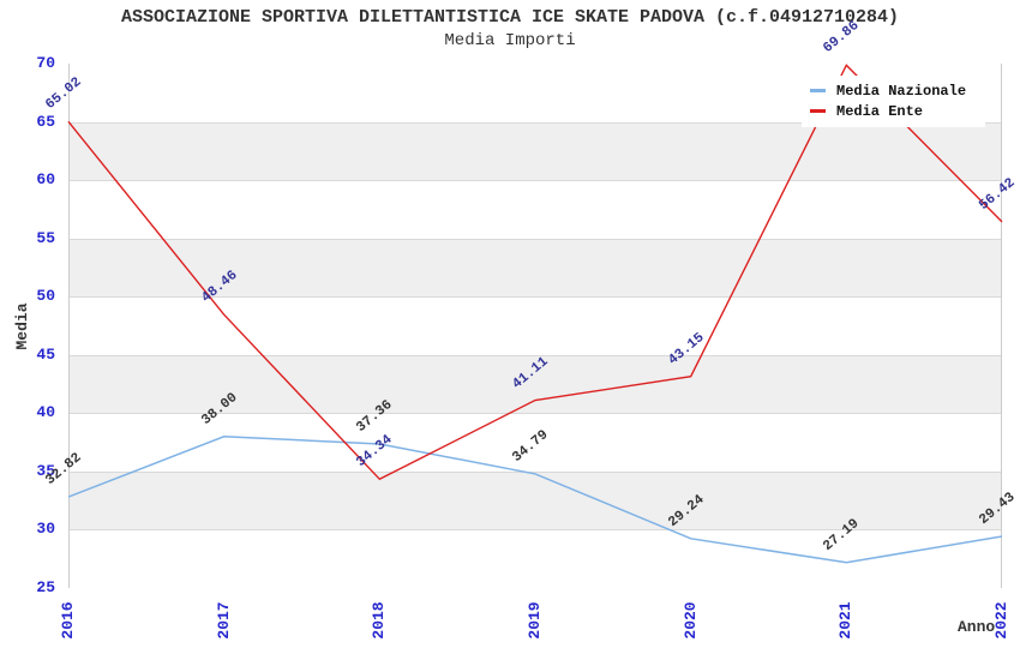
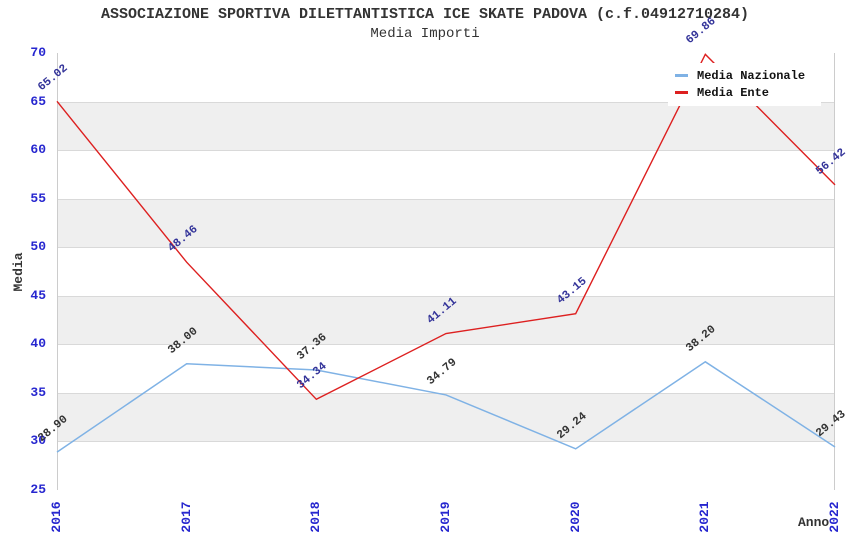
Media Nazionale/2016: 32.82 -> 28.90
Media Nazionale/2021: 27.19 -> 38.20
